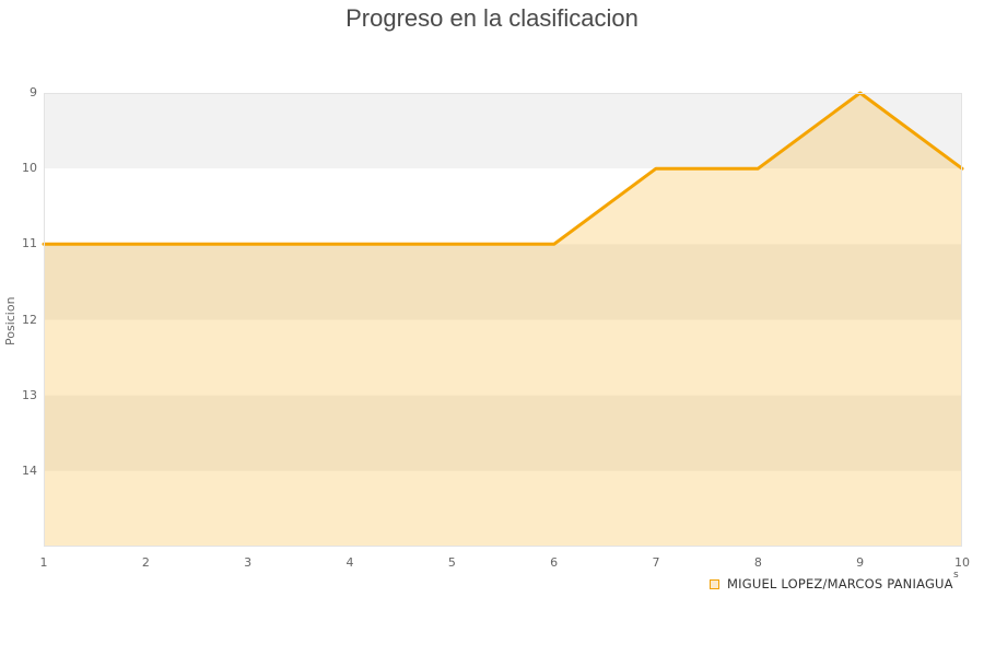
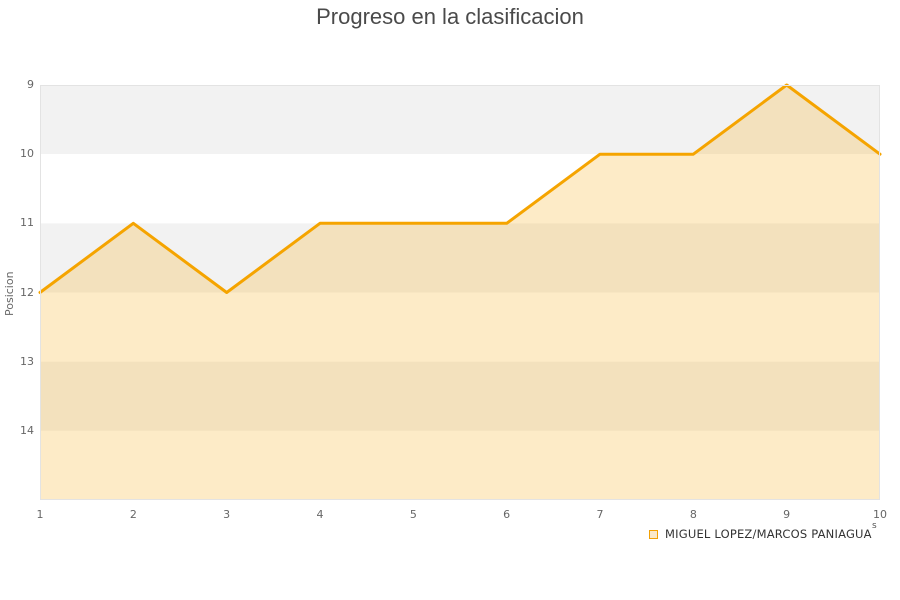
1: 11 -> 12
3: 11 -> 12
